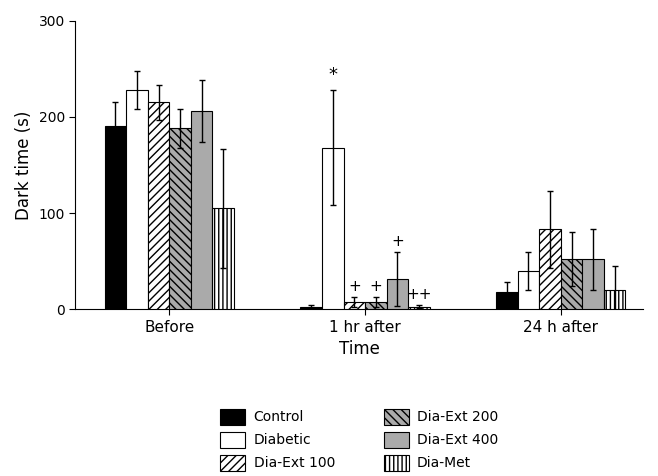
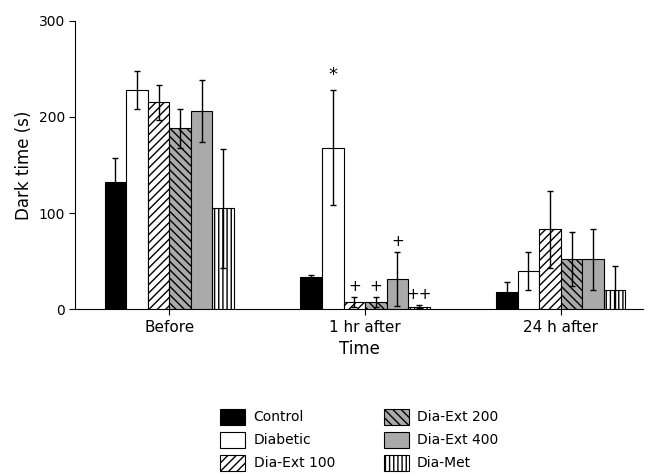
Control/Before: 190 -> 132
Control/1 hr after: 3 -> 34
